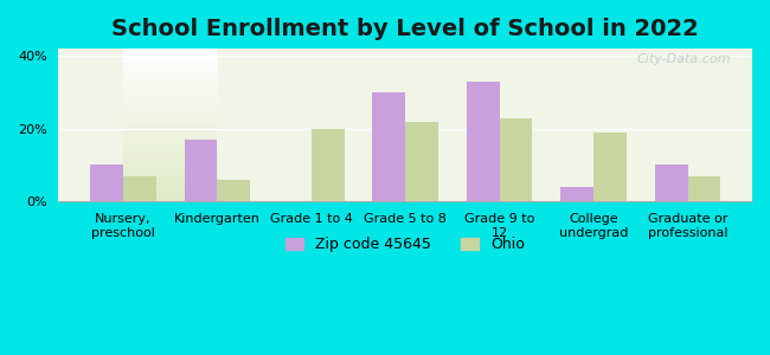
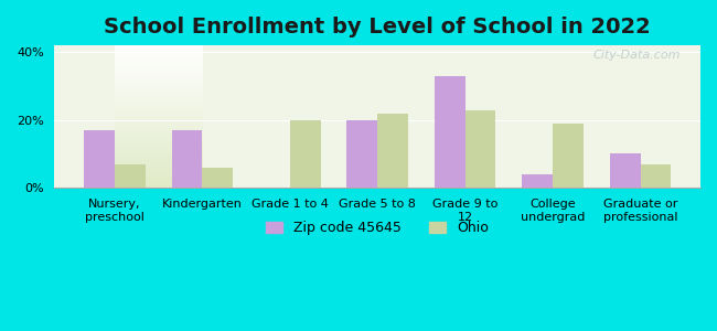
Zip code 45645/Nursery, preschool: 10% -> 17%
Zip code 45645/Grade 5 to 8: 30% -> 20%
